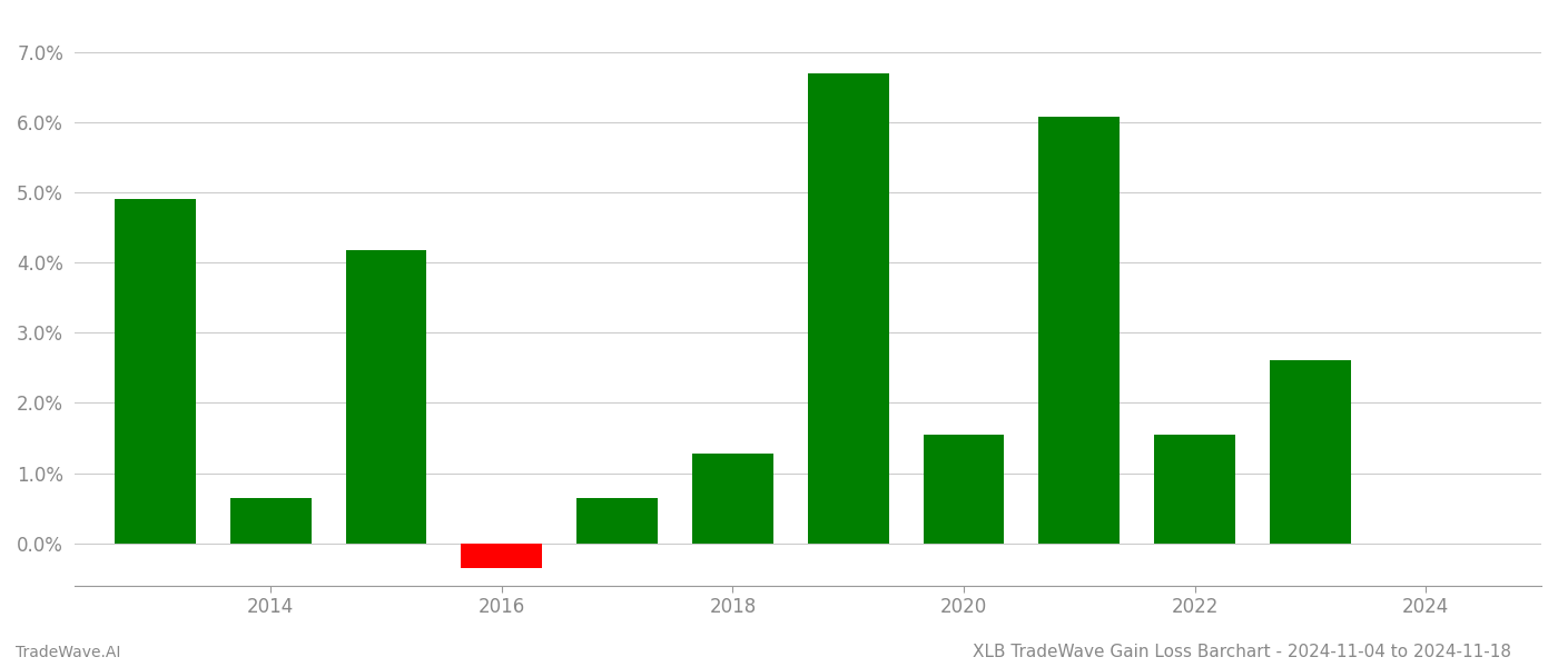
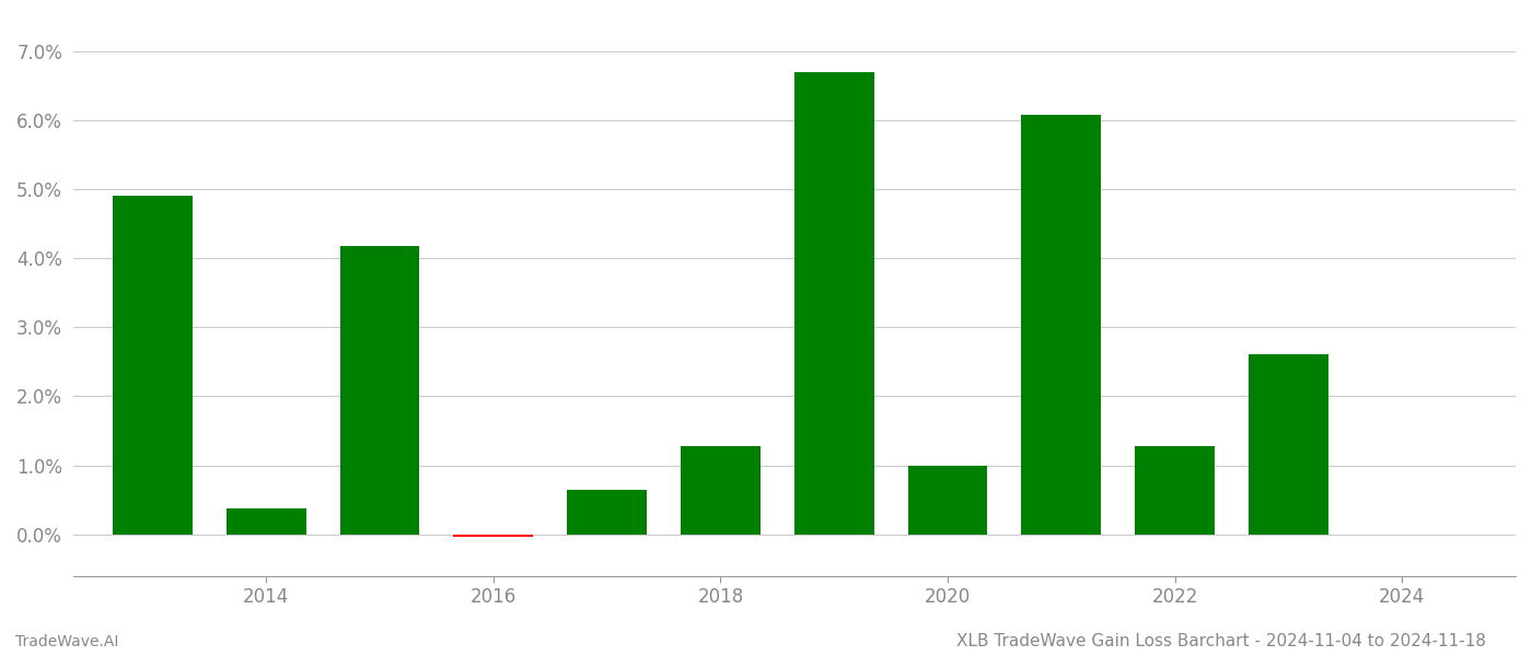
2014: 0.65% -> 0.38%
2016: -0.35% -> -0.04%
2020: 1.55% -> 1.00%
2022: 1.55% -> 1.28%
